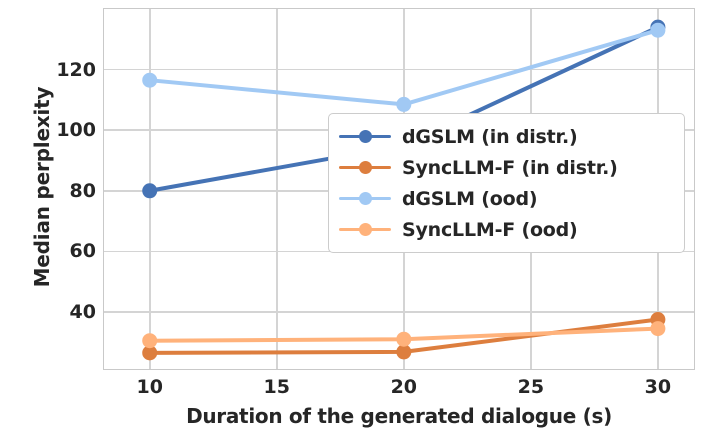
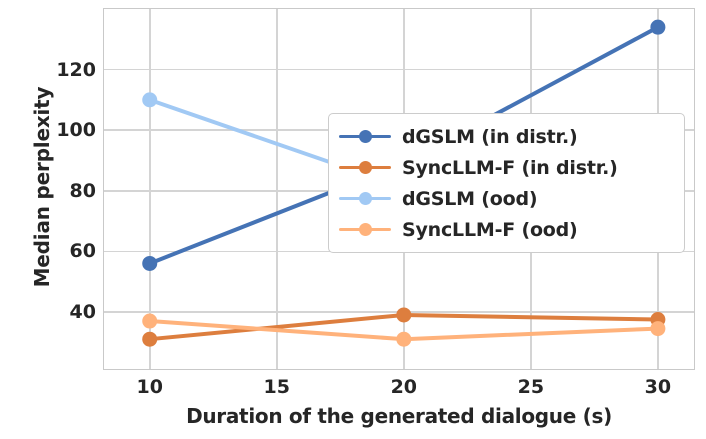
dGSLM (in distr.)/10: 80 -> 56
SyncLLM-F (in distr.)/10: 26 -> 31
dGSLM (ood)/10: 116 -> 110
SyncLLM-F (ood)/10: 30 -> 37
dGSLM (in distr.)/20: 95 -> 89
SyncLLM-F (in distr.)/20: 27 -> 39
dGSLM (ood)/20: 108 -> 81
dGSLM (ood)/30: 133 -> 98
